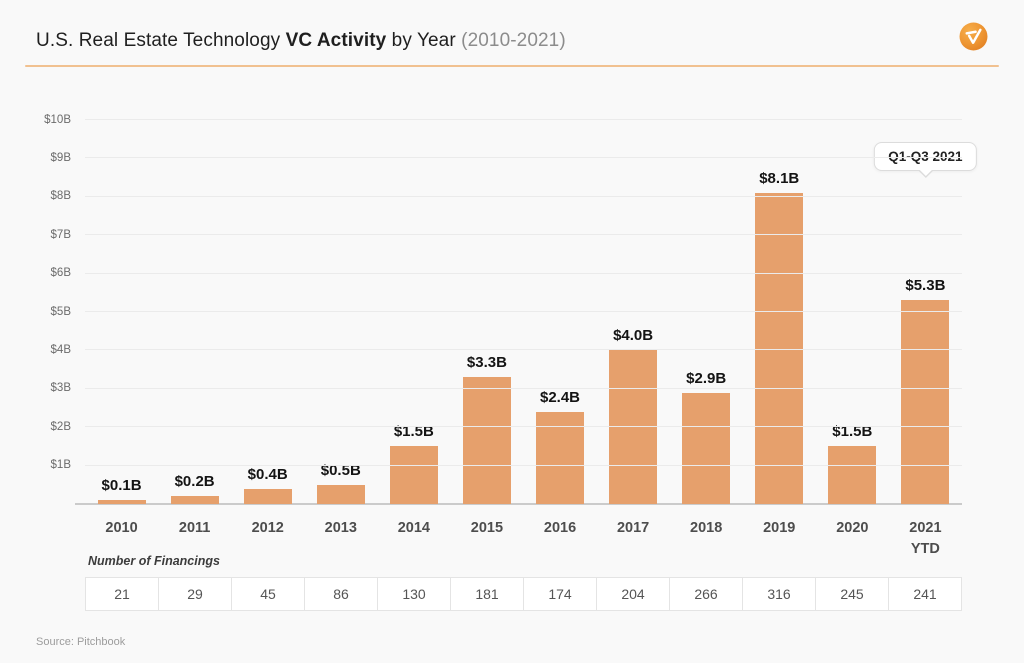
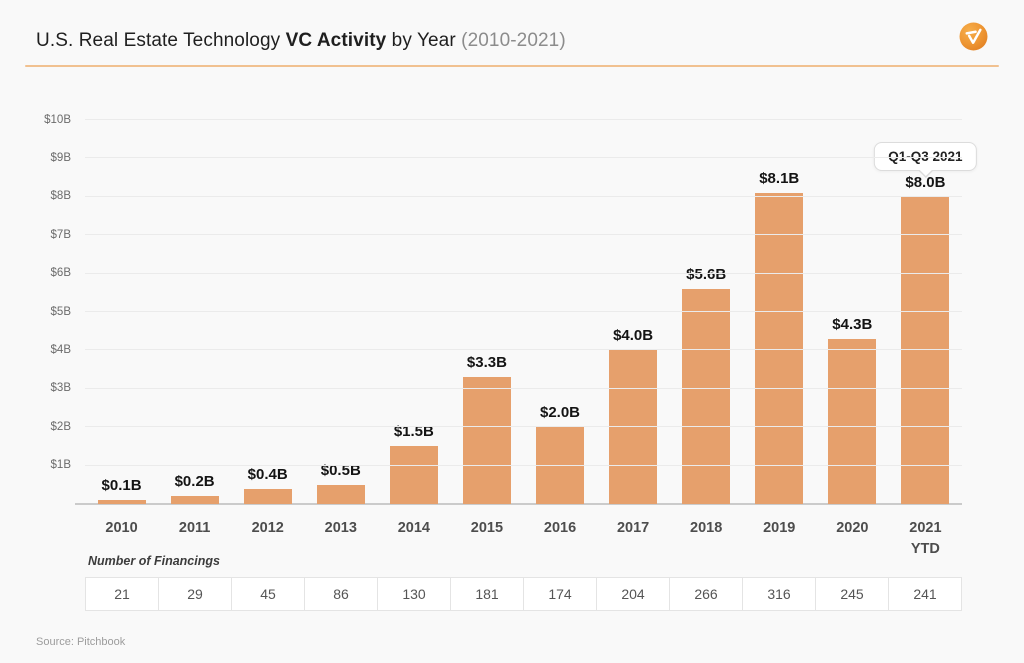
2016: $2.4B -> $2.0B
2018: $2.9B -> $5.6B
2020: $1.5B -> $4.3B
2021 YTD: $5.3B -> $8.0B
